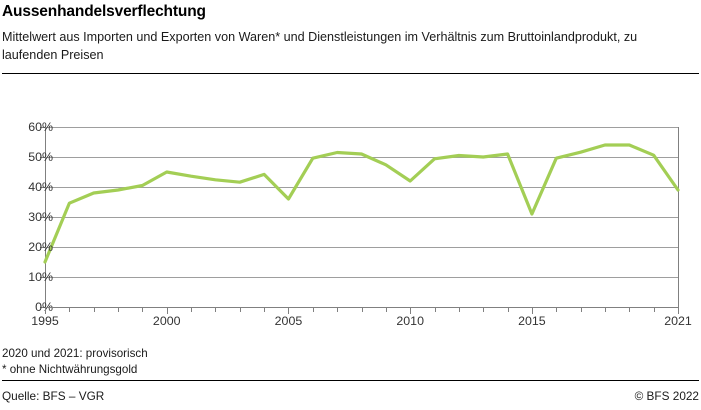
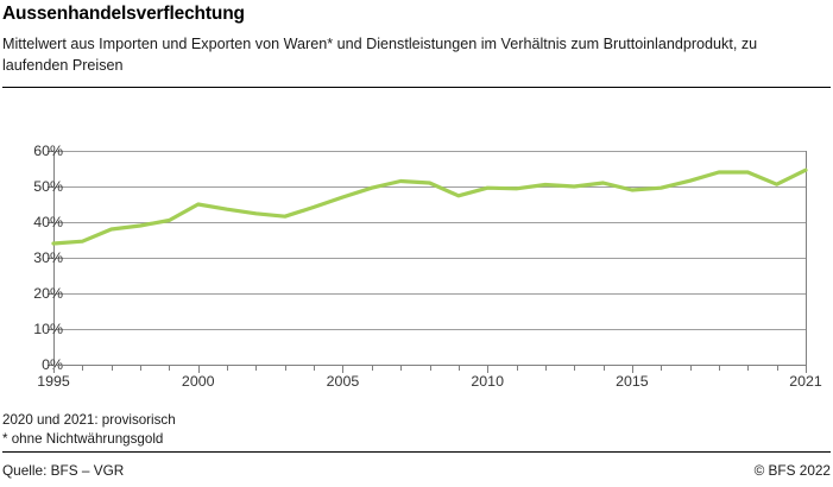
1995: 15% -> 34%
2005: 36% -> 47%
2010: 42% -> 50%
2015: 31% -> 49%
2021: 39% -> 55%
